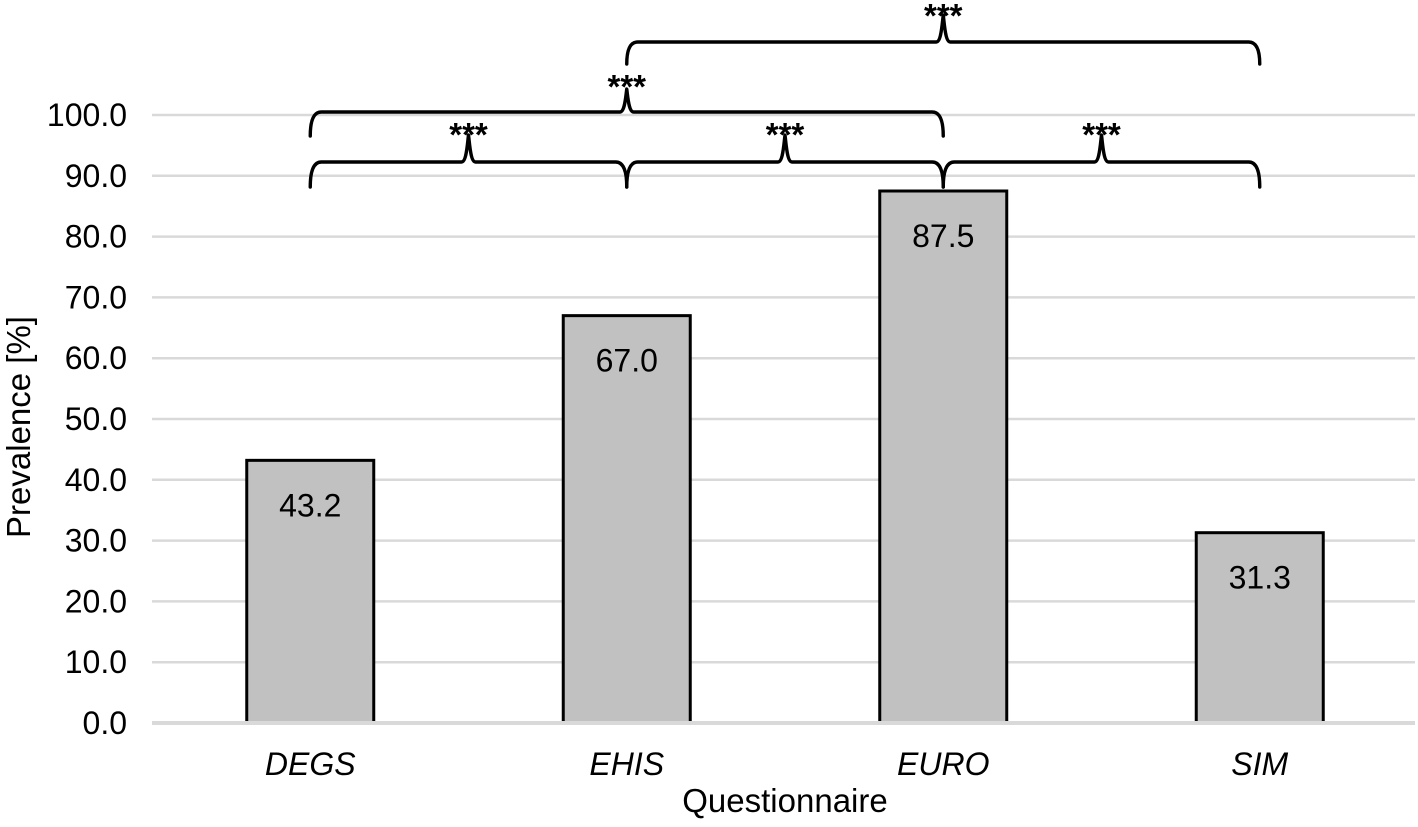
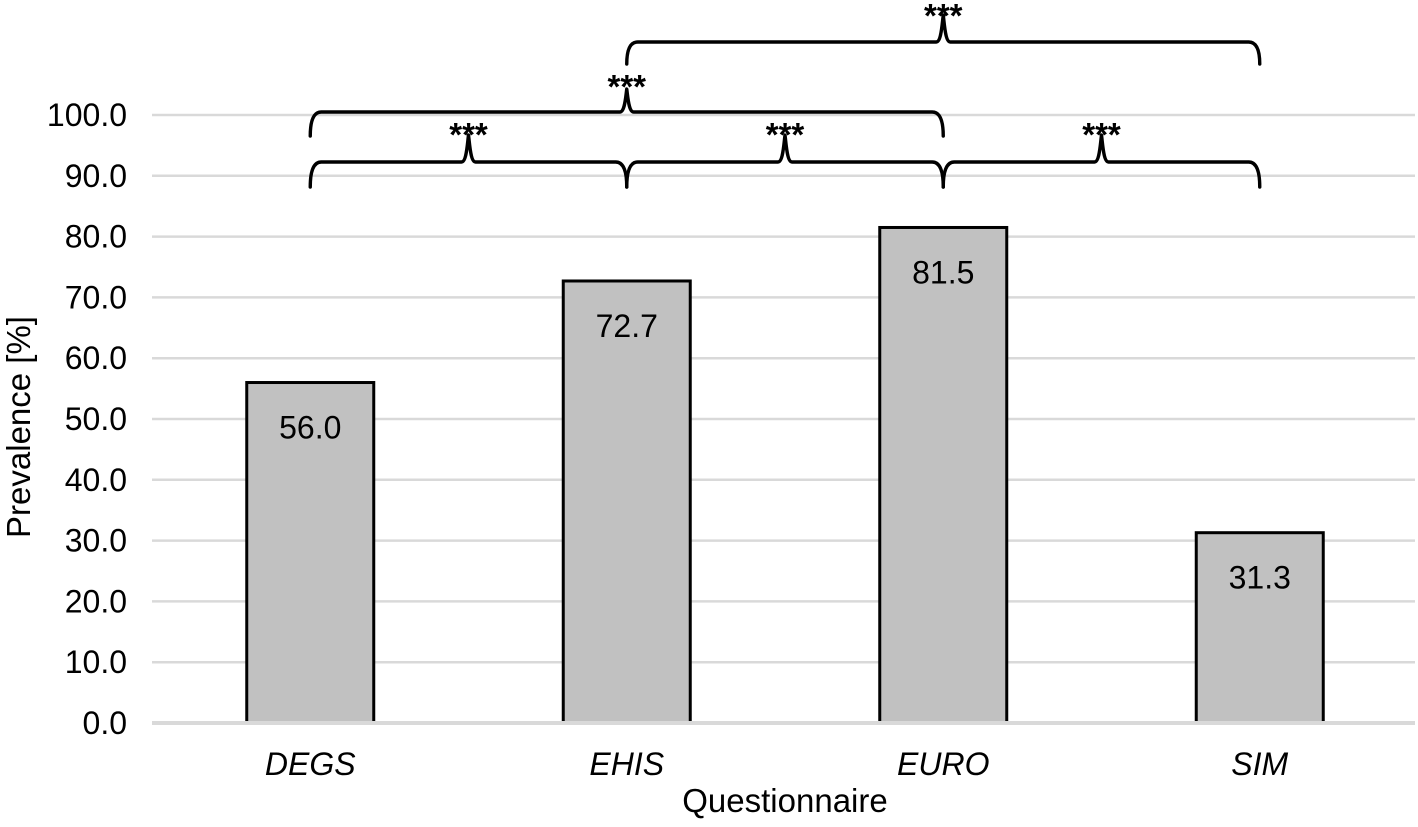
DEGS: 43.2 -> 56.0
EHIS: 67.0 -> 72.7
EURO: 87.5 -> 81.5
